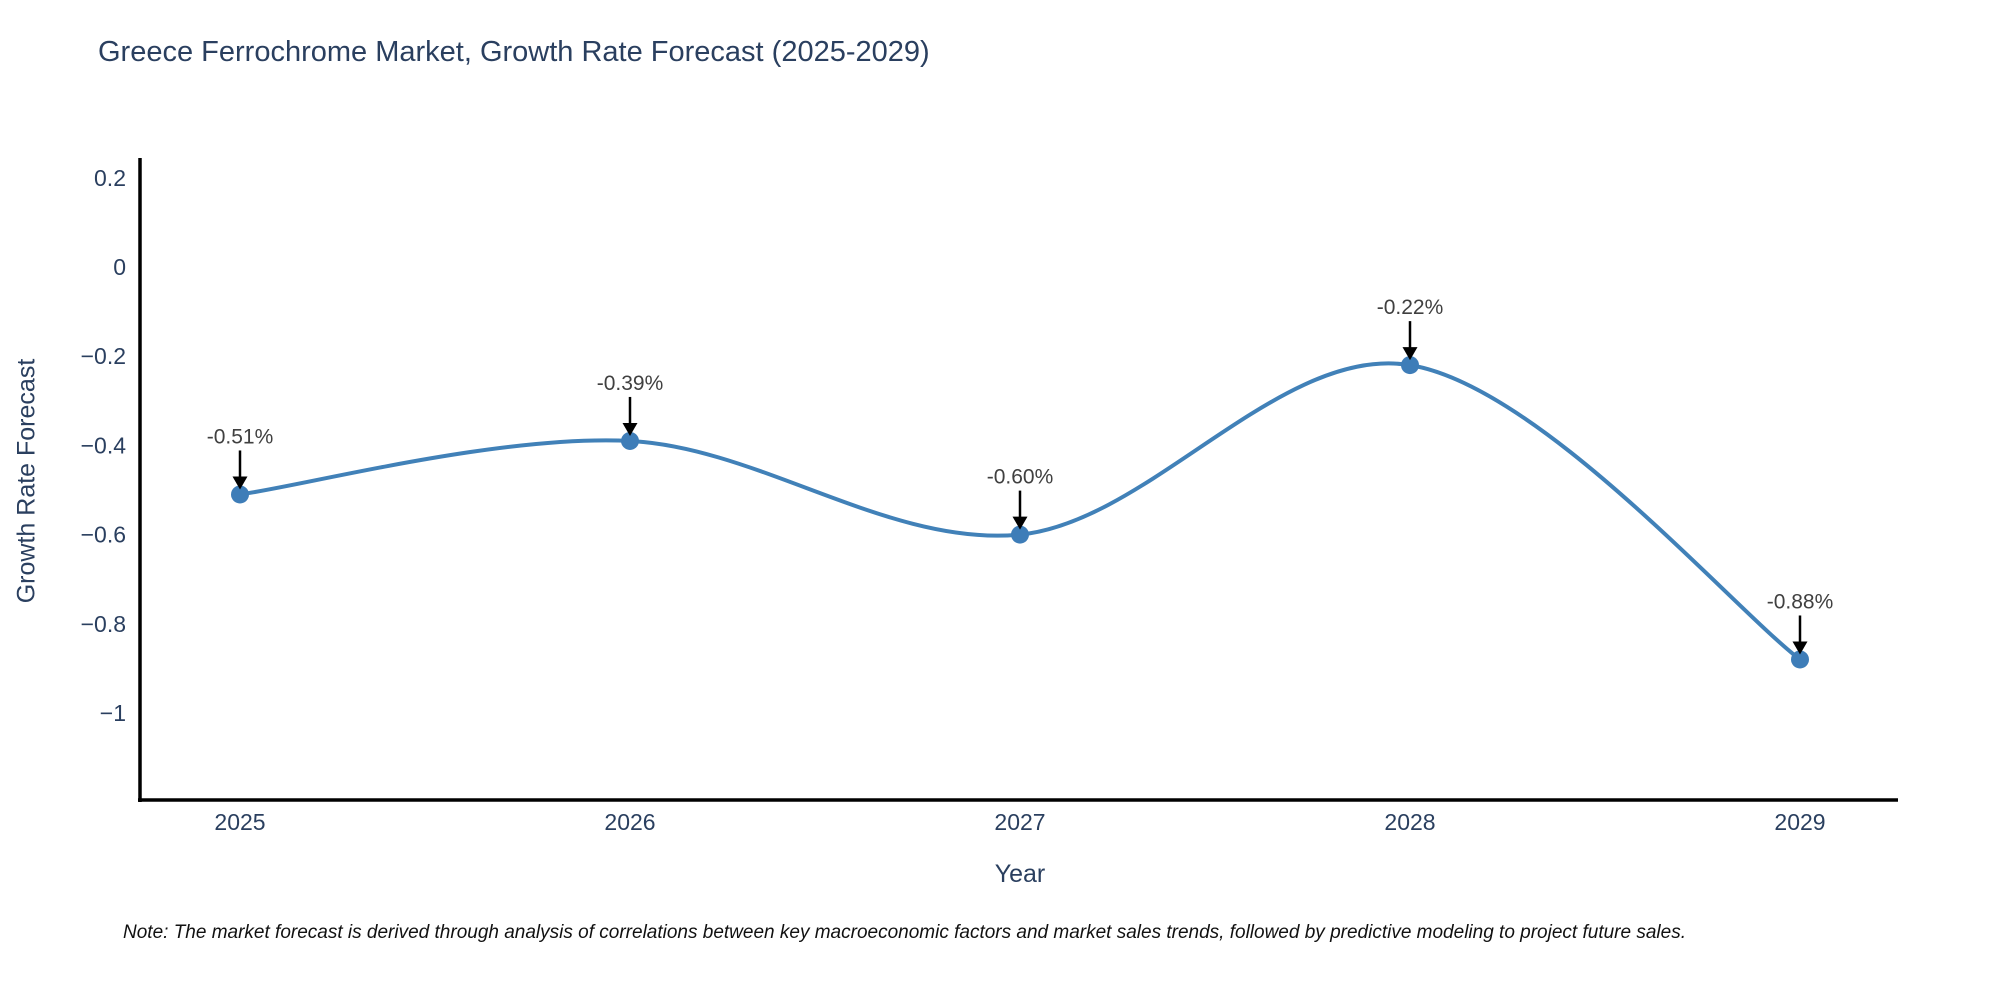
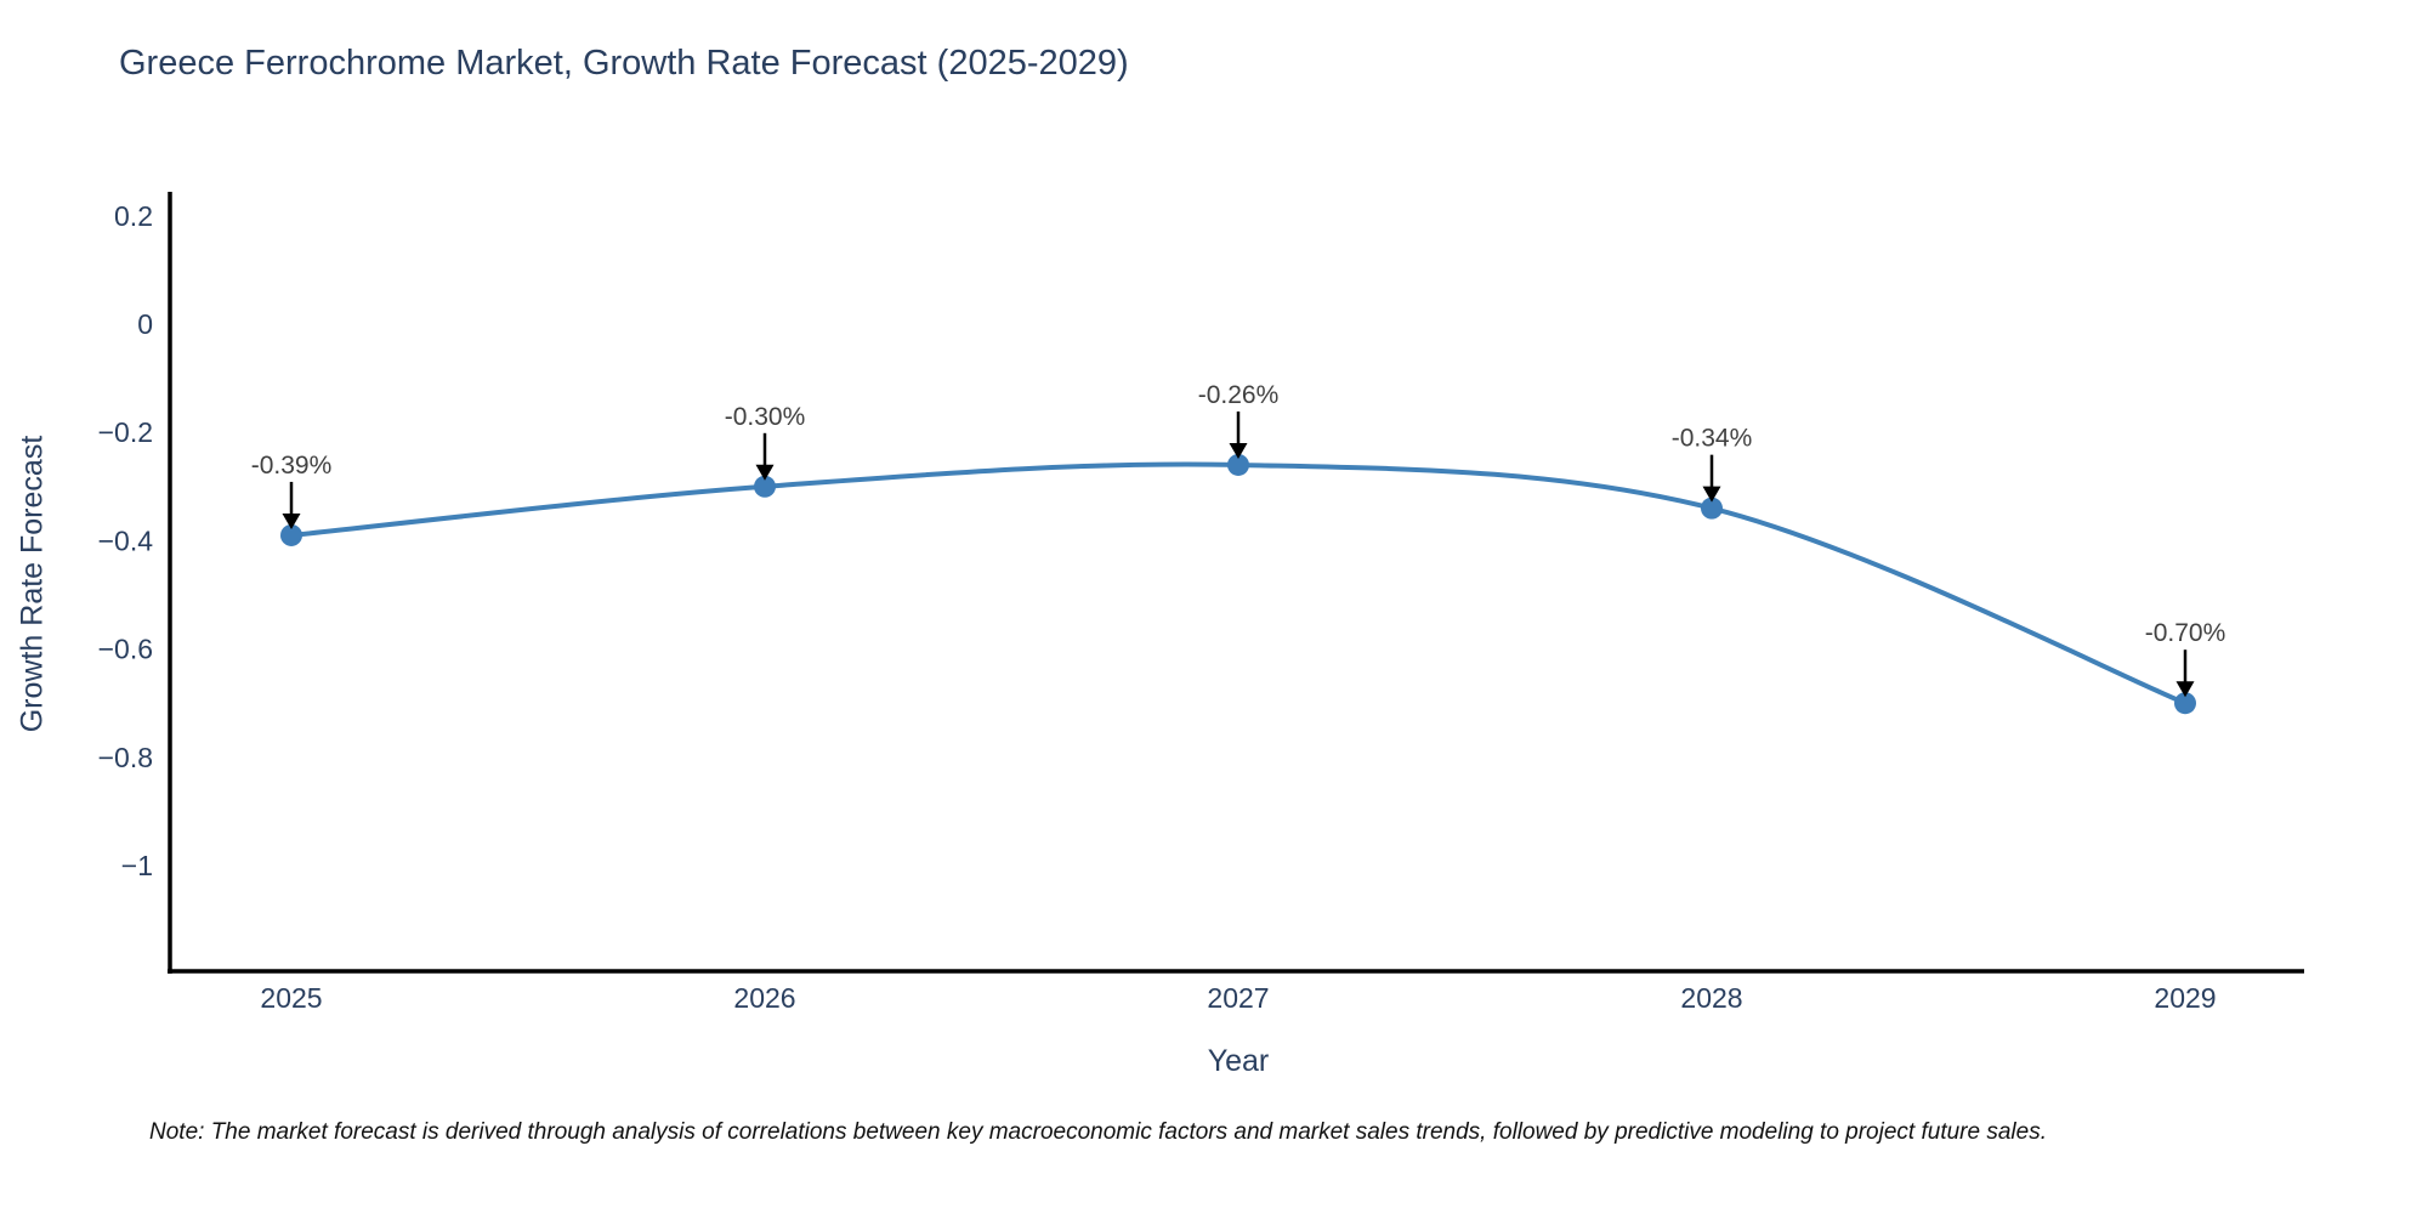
2025: -0.51% -> -0.39%
2026: -0.39% -> -0.30%
2027: -0.60% -> -0.26%
2028: -0.22% -> -0.34%
2029: -0.88% -> -0.70%
